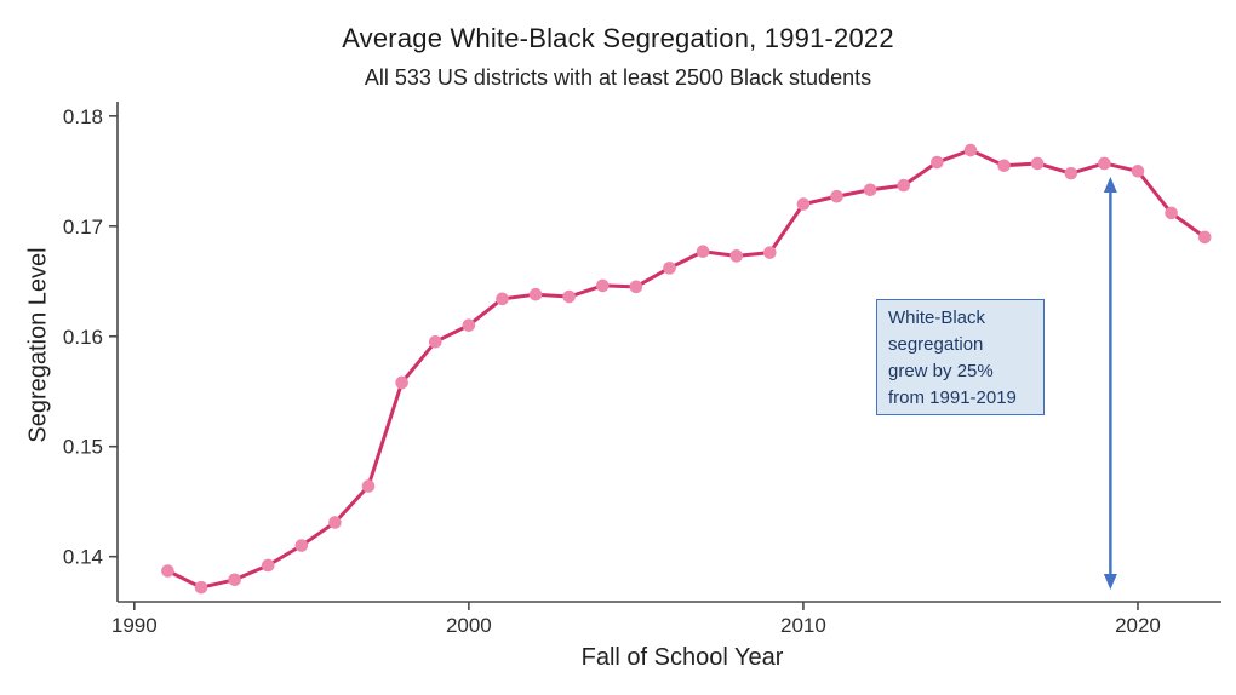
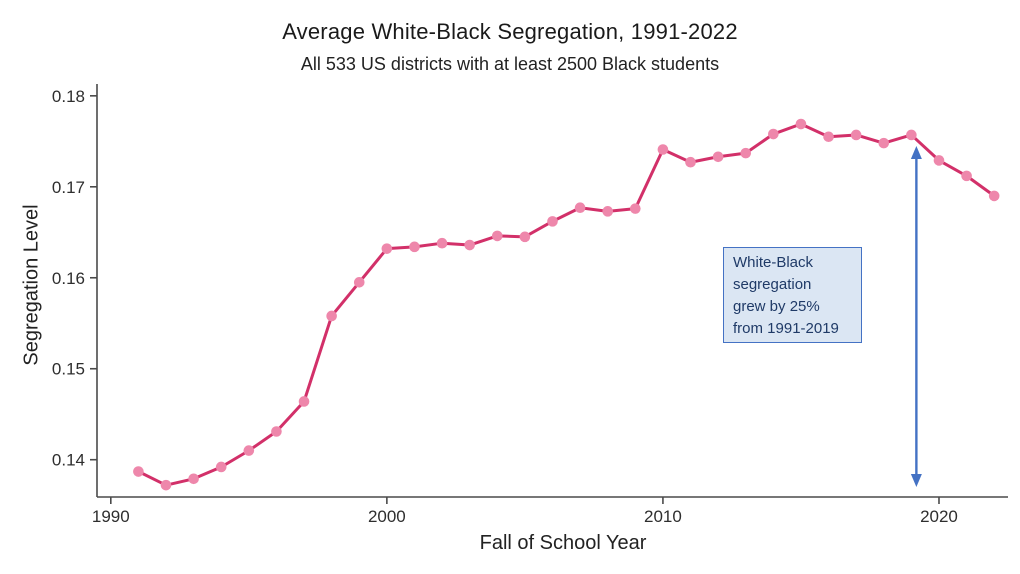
2000: 0.161 -> 0.163
2010: 0.172 -> 0.174
2020: 0.175 -> 0.173
